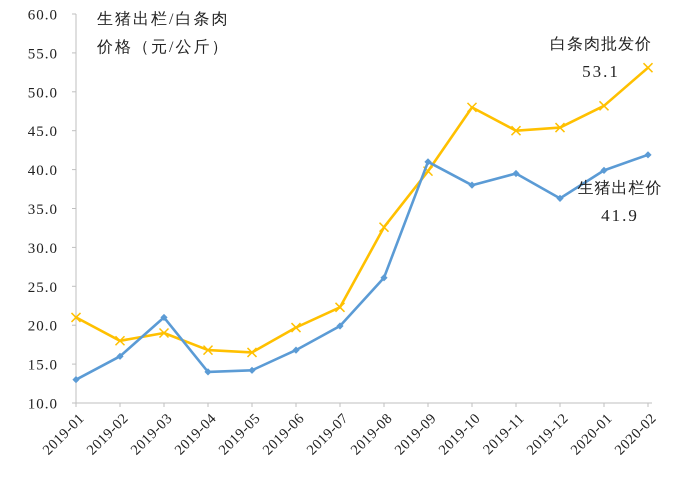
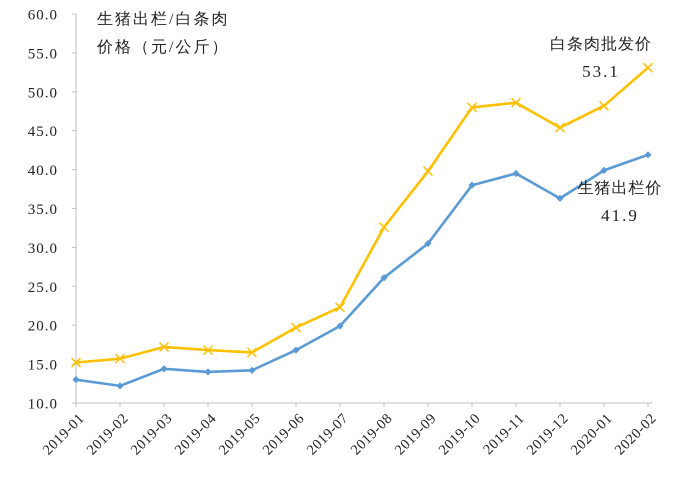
白条肉批发价/2019-01: 21 -> 15
白条肉批发价/2019-02: 18 -> 16
生猪出栏价/2019-02: 16 -> 12
白条肉批发价/2019-03: 19 -> 17
生猪出栏价/2019-03: 21 -> 14
生猪出栏价/2019-09: 41 -> 30
白条肉批发价/2019-11: 45 -> 49
